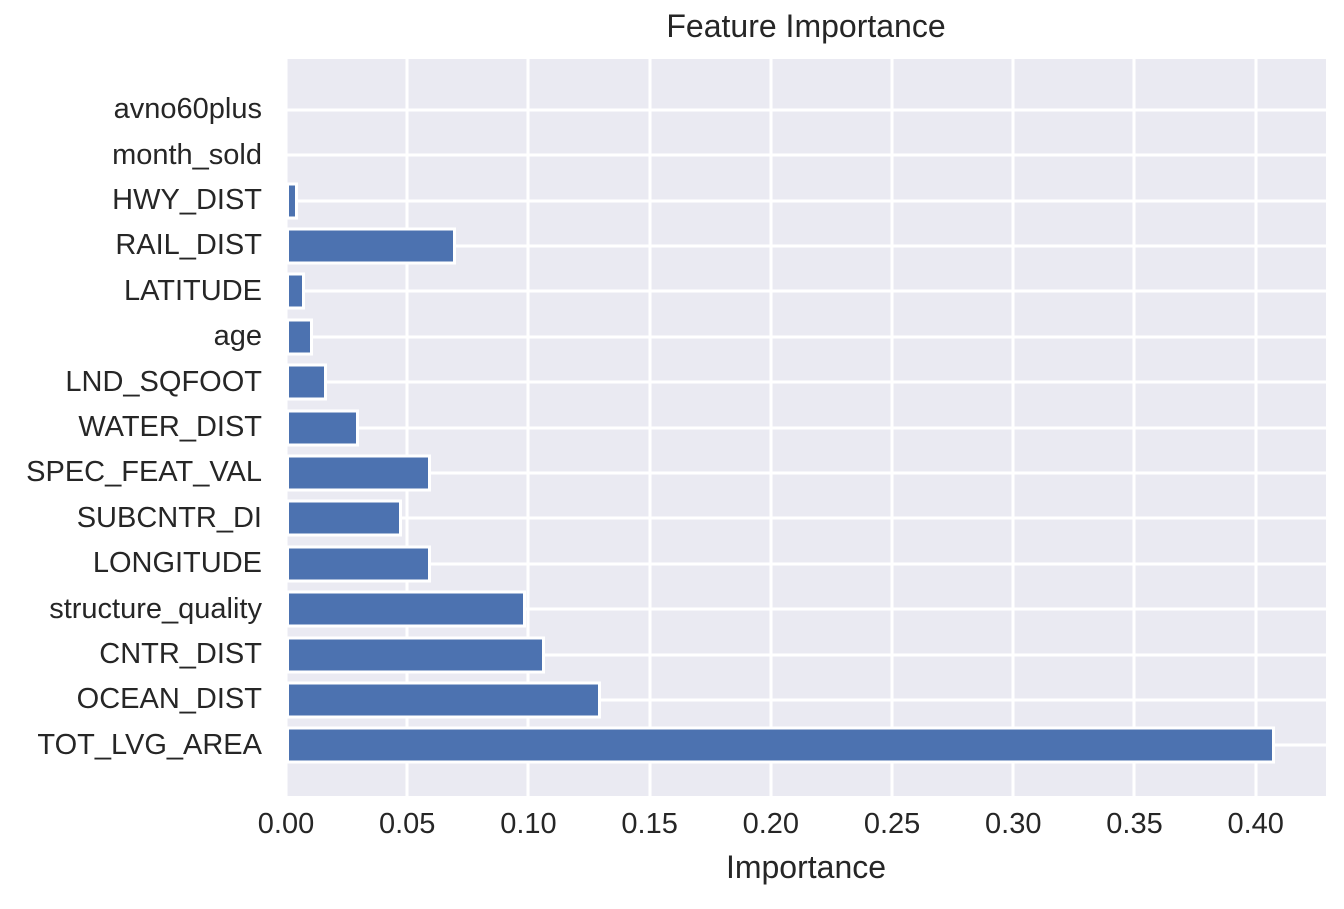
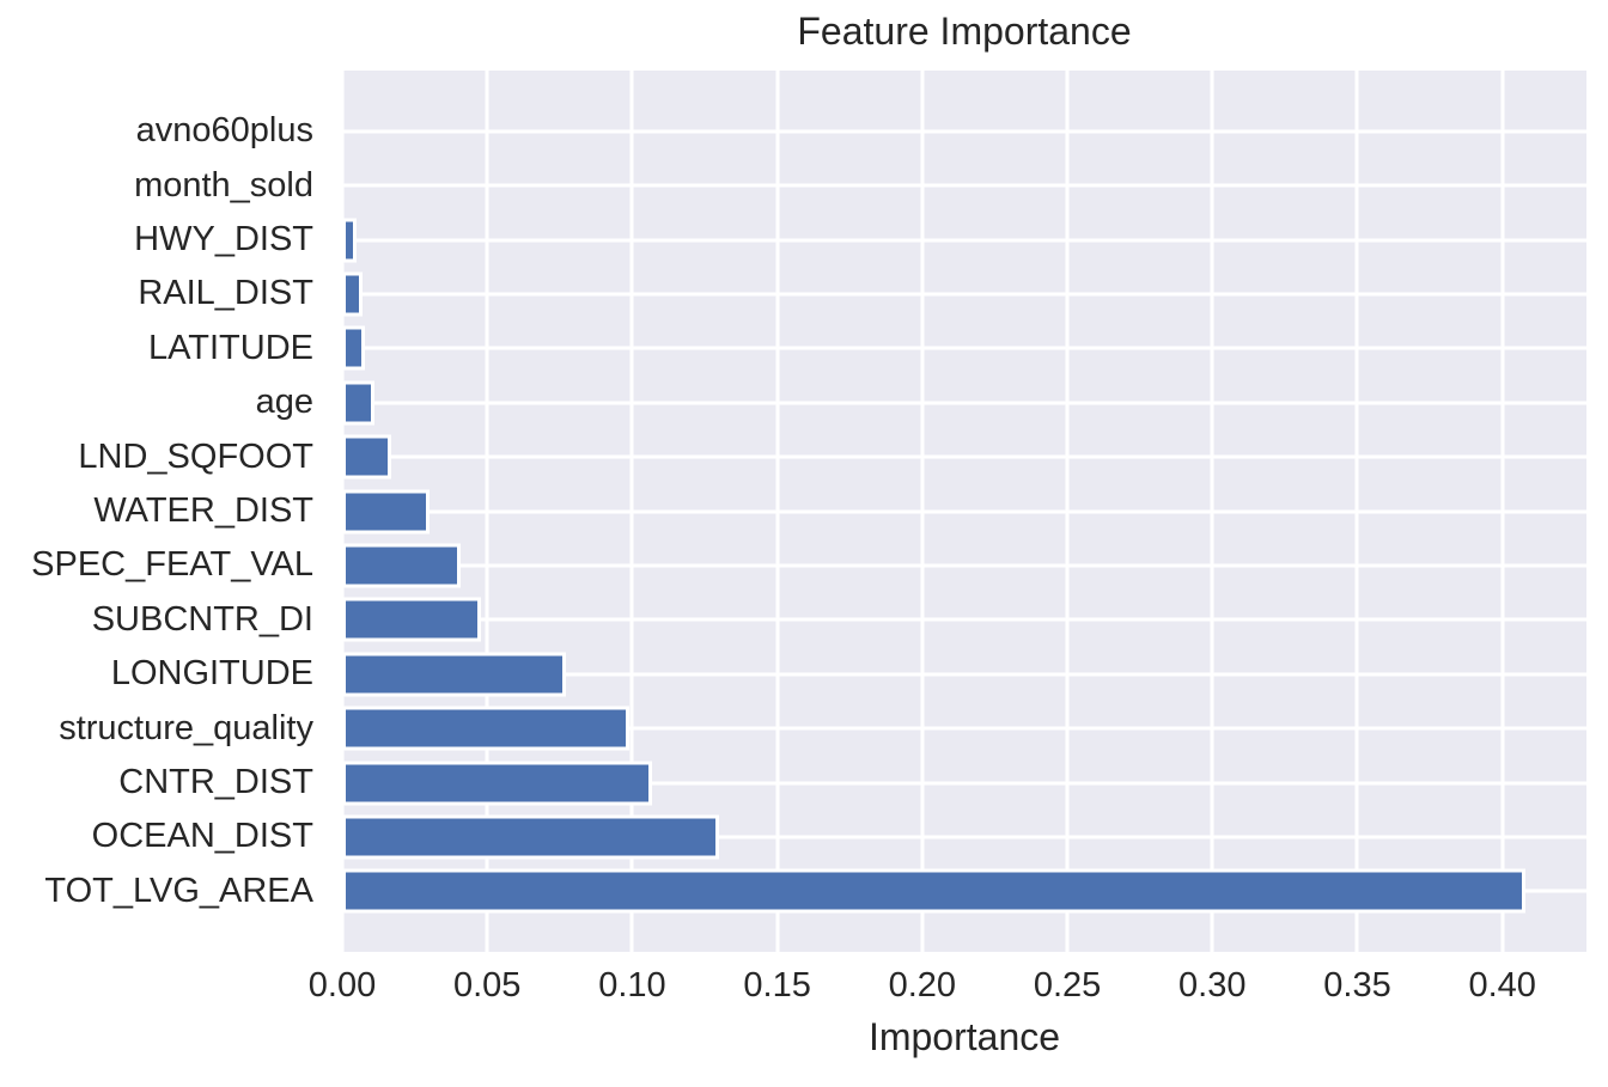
RAIL_DIST: 0.070 -> 0.007
SPEC_FEAT_VAL: 0.060 -> 0.041
LONGITUDE: 0.060 -> 0.077
